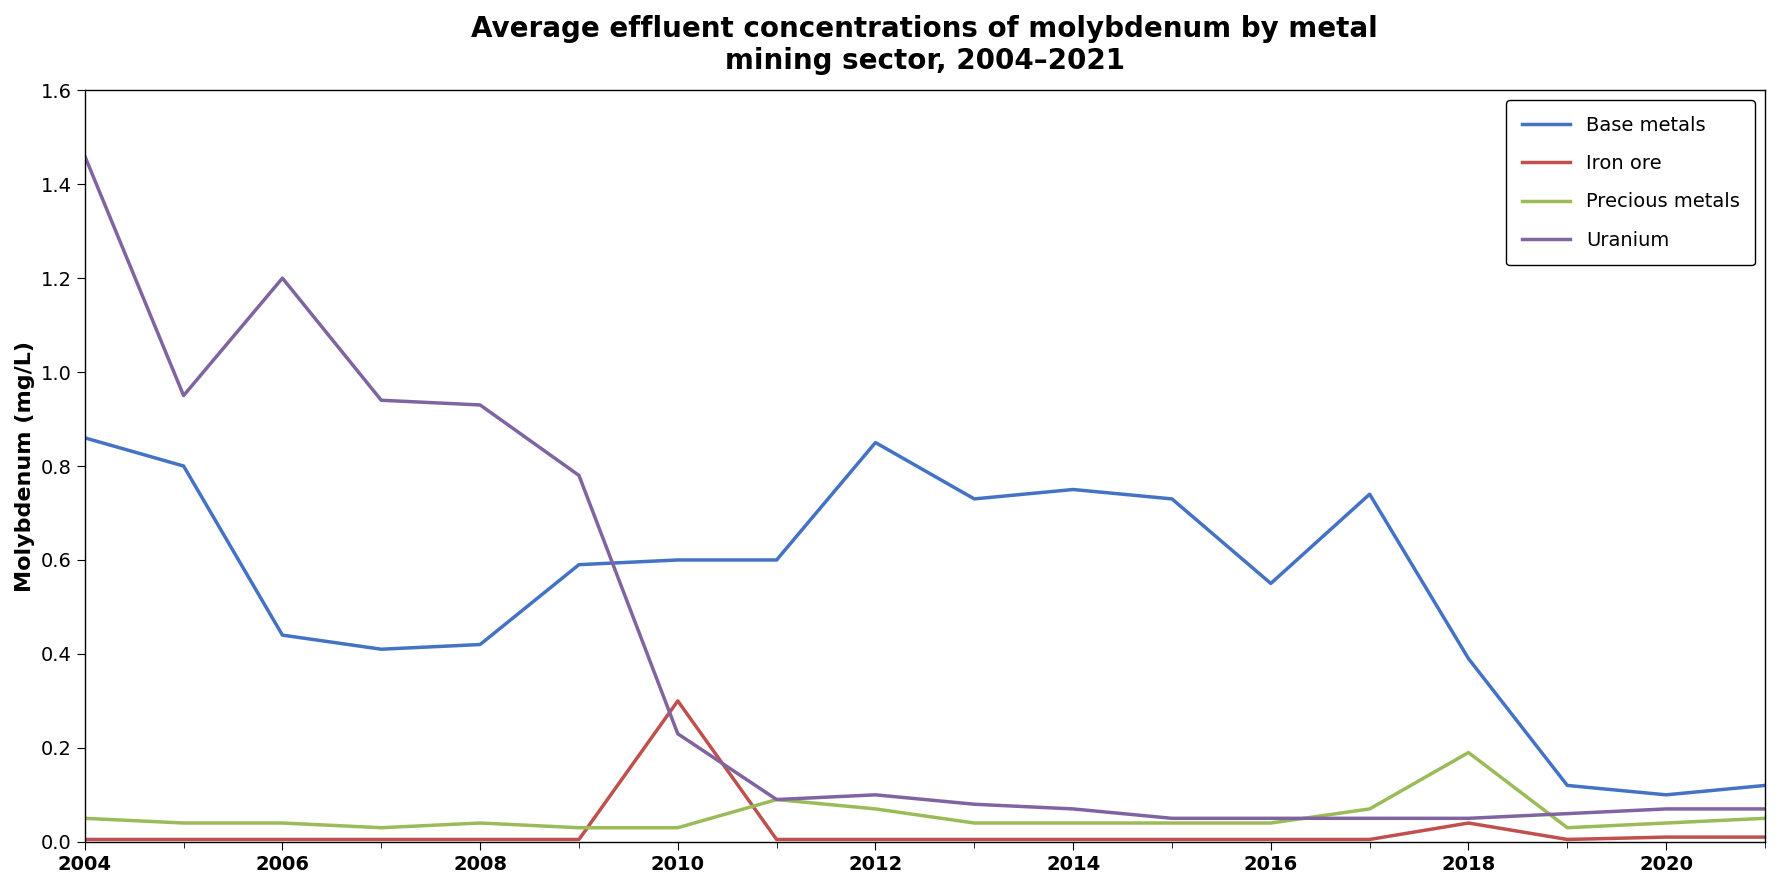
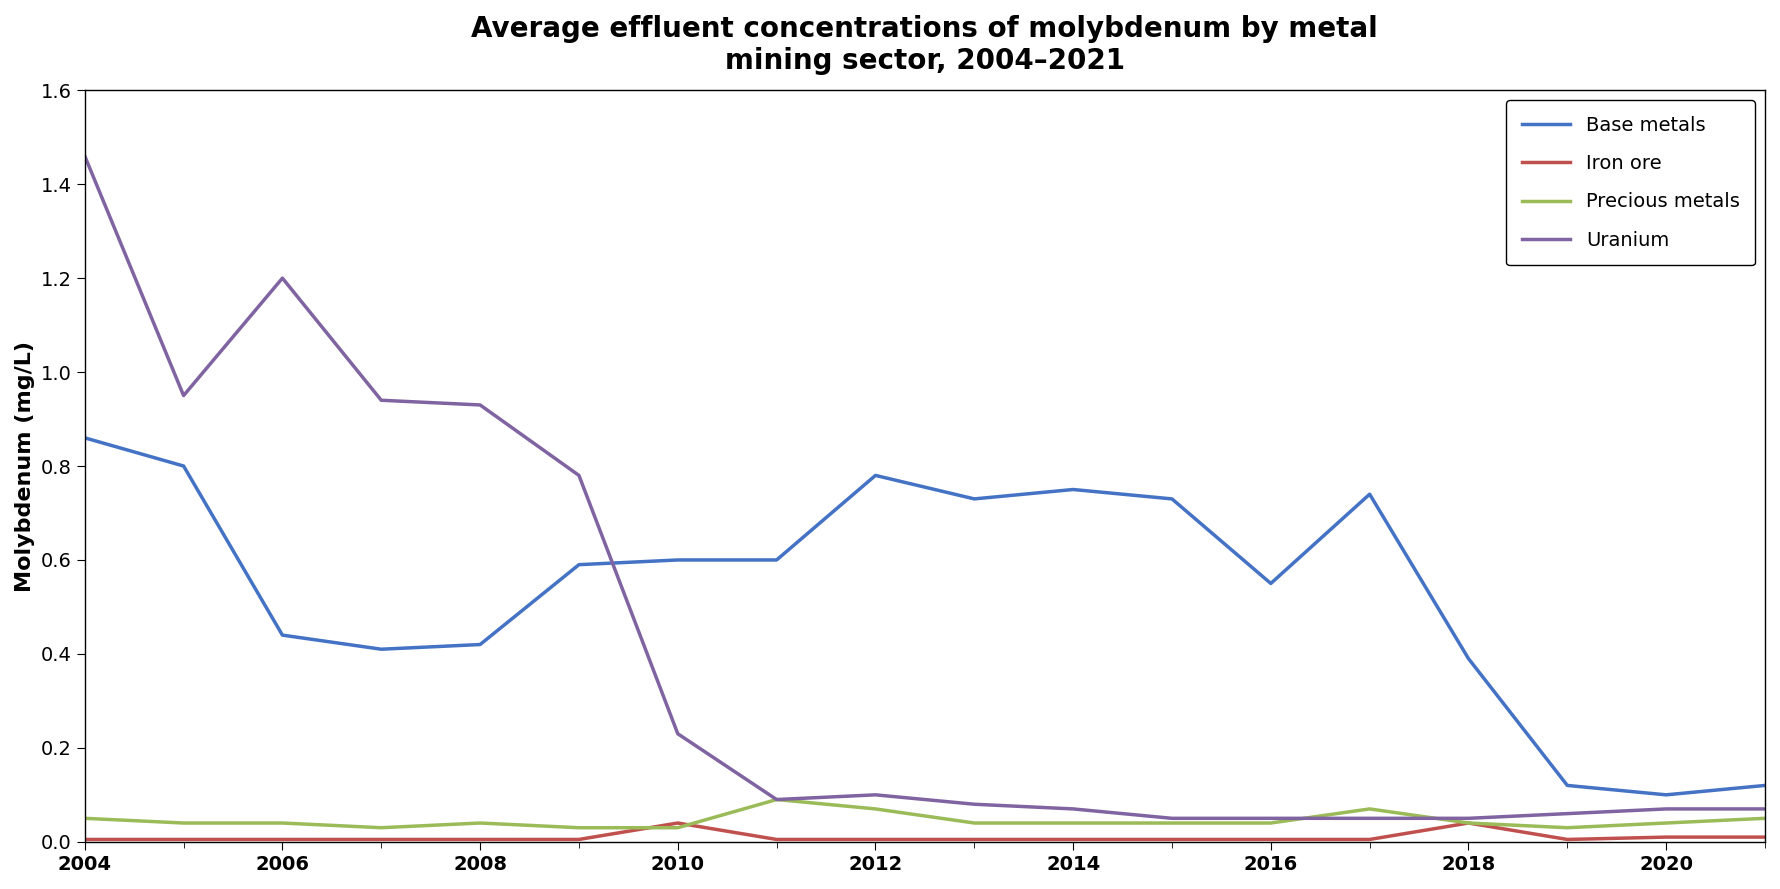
Iron ore/2010: 0.300 -> 0.040
Base metals/2012: 0.85 -> 0.78
Precious metals/2018: 0.19 -> 0.04
